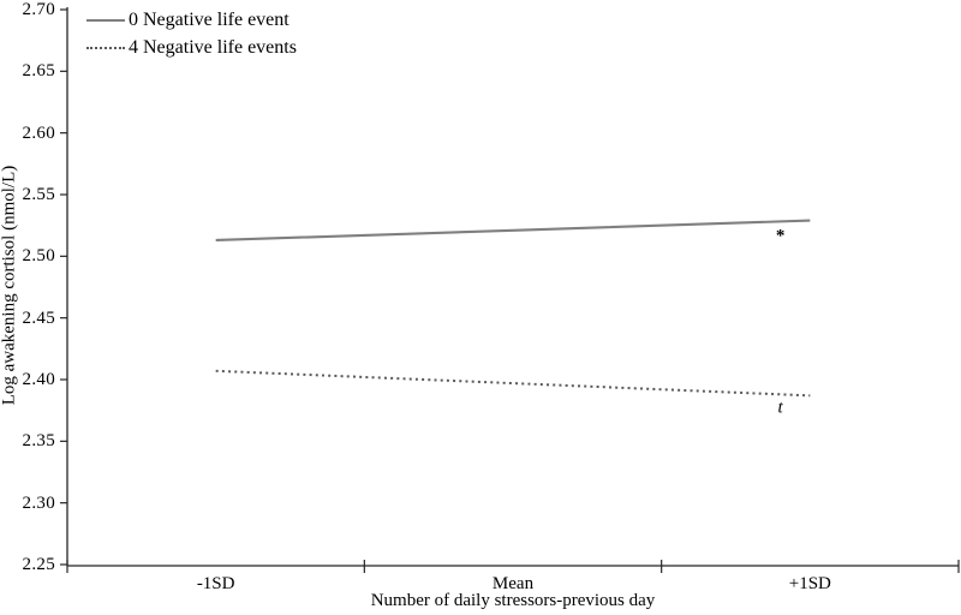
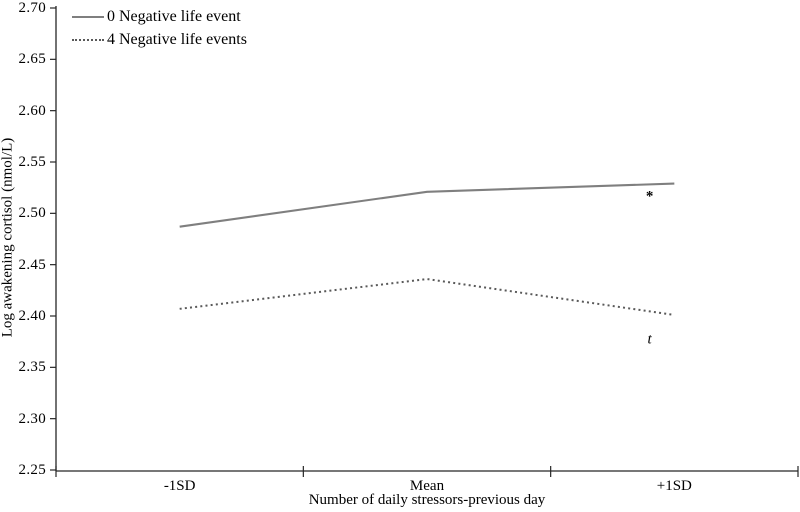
0 Negative life event/-1SD: 2.513 -> 2.487
4 Negative life events/Mean: 2.397 -> 2.436
4 Negative life events/+1SD: 2.387 -> 2.401
